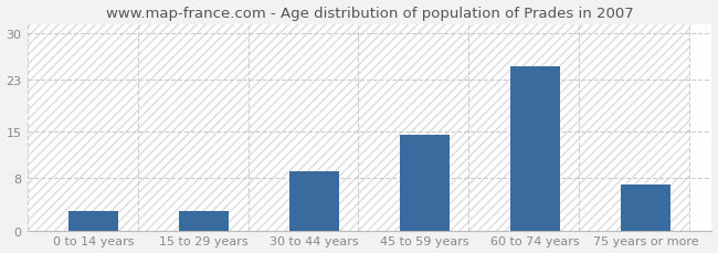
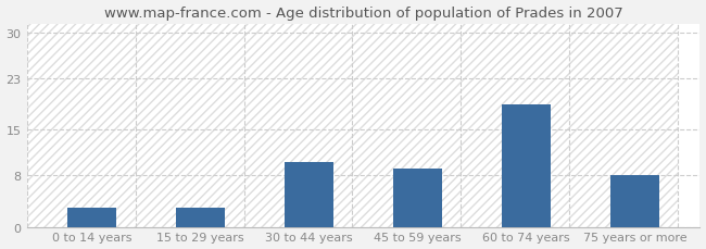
30 to 44 years: 9.0 -> 10.0
45 to 59 years: 14.5 -> 9.0
60 to 74 years: 25.0 -> 19.0
75 years or more: 7.0 -> 8.0
